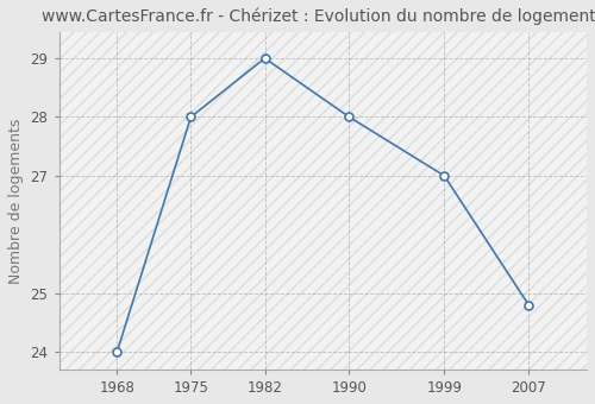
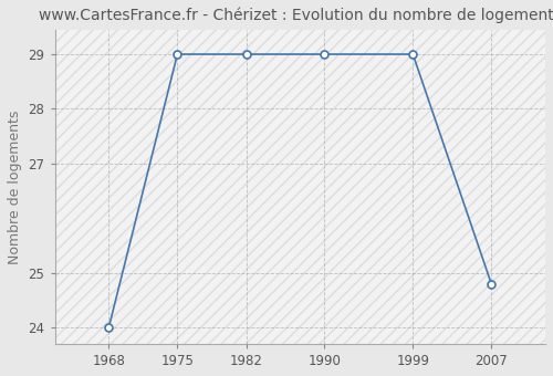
1975: 28.0 -> 29.0
1990: 28.0 -> 29.0
1999: 27.0 -> 29.0
